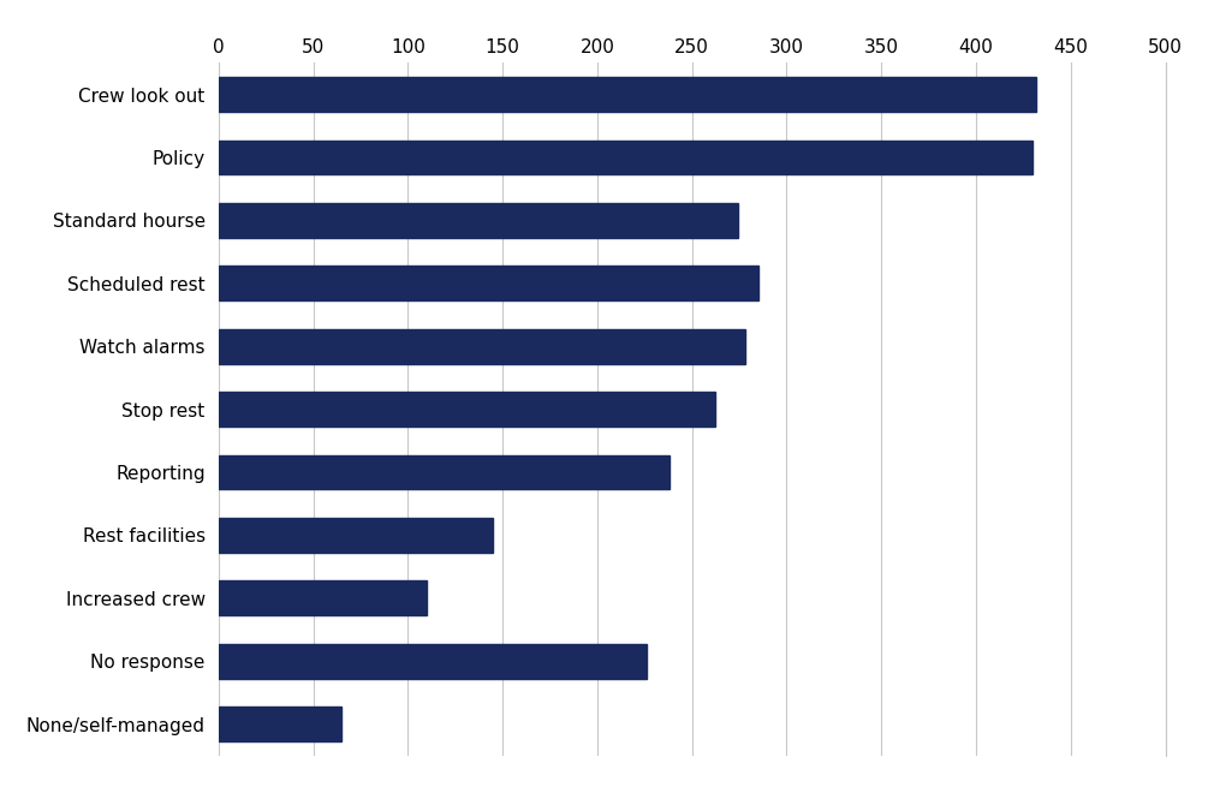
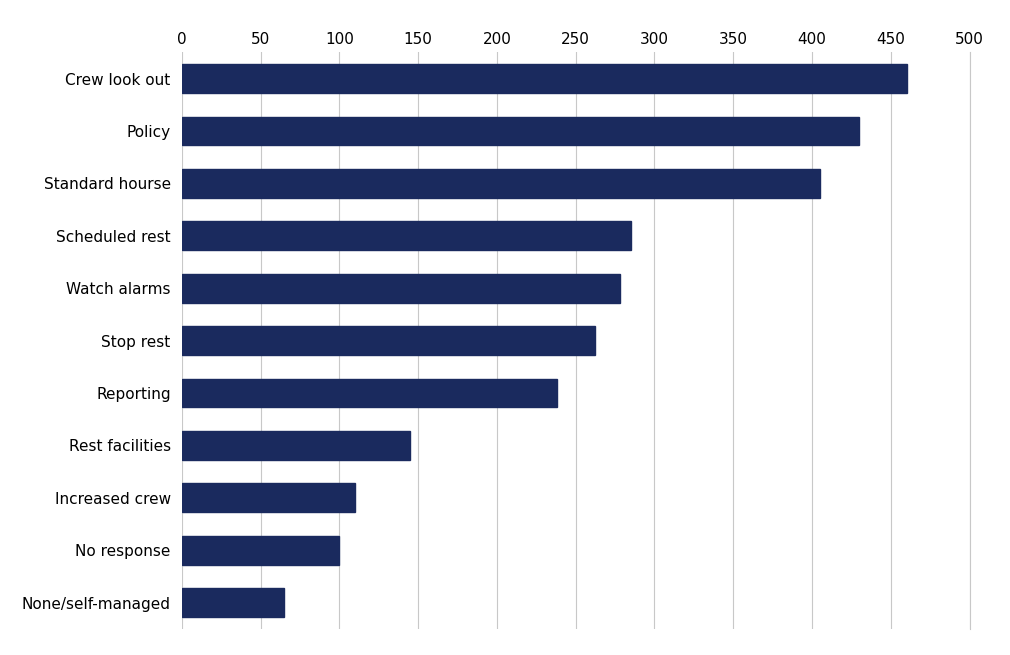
Crew look out: 432 -> 460
Standard hourse: 274 -> 405
No response: 226 -> 100
